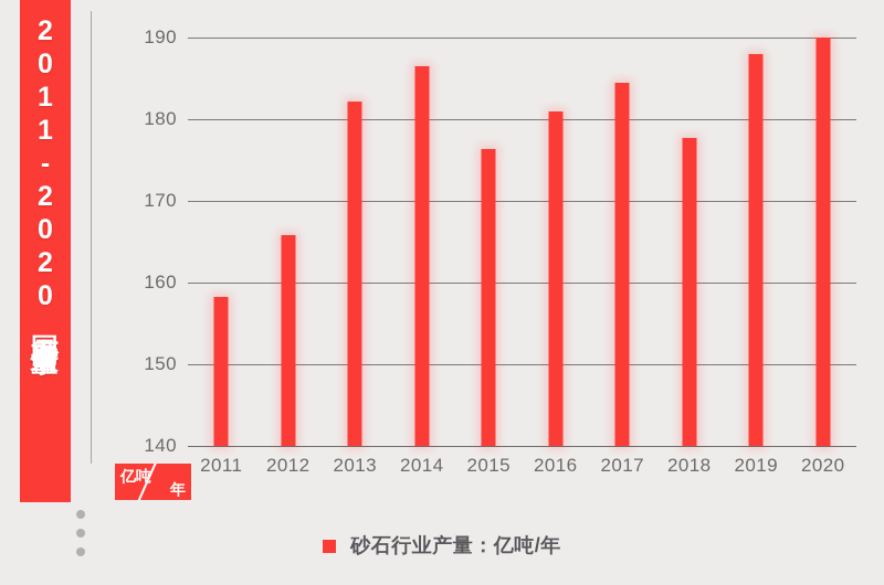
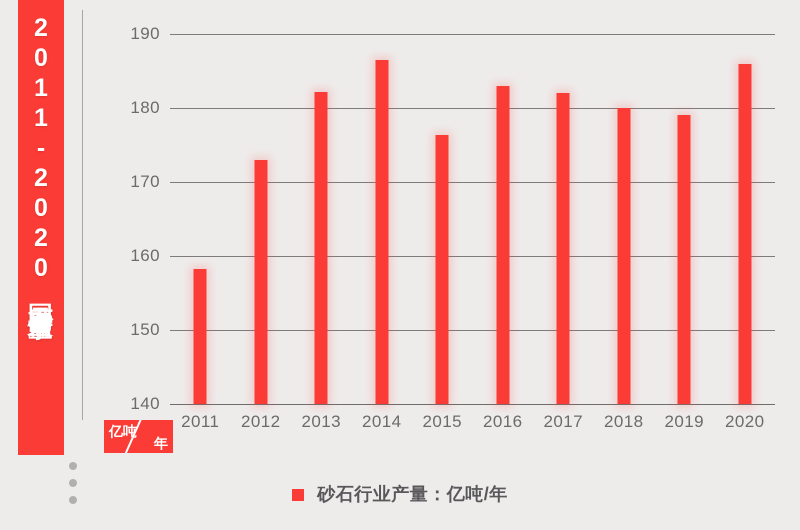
2012: 166 -> 173
2016: 181 -> 183
2017: 184 -> 182
2018: 178 -> 180
2019: 188 -> 179
2020: 190 -> 186
